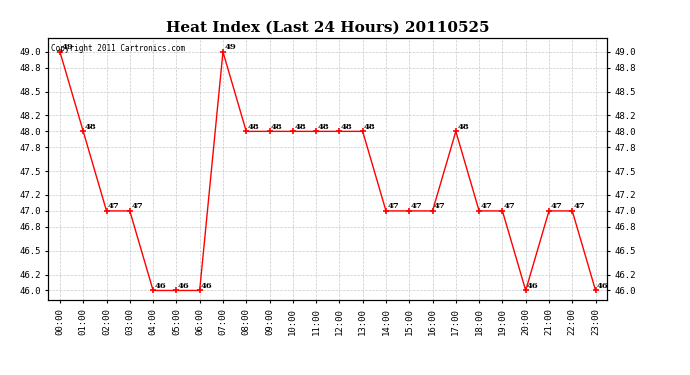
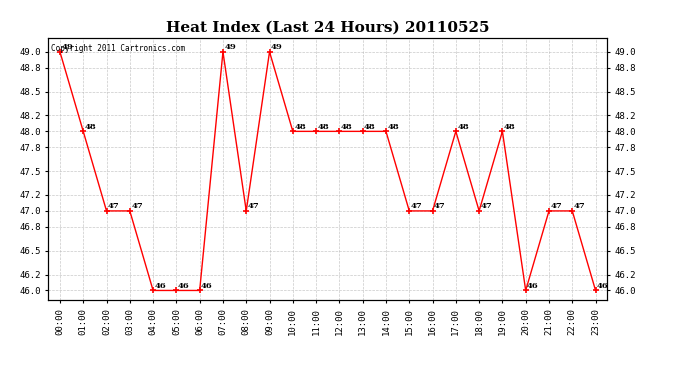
08:00: 48 -> 47
09:00: 48 -> 49
14:00: 47 -> 48
19:00: 47 -> 48
